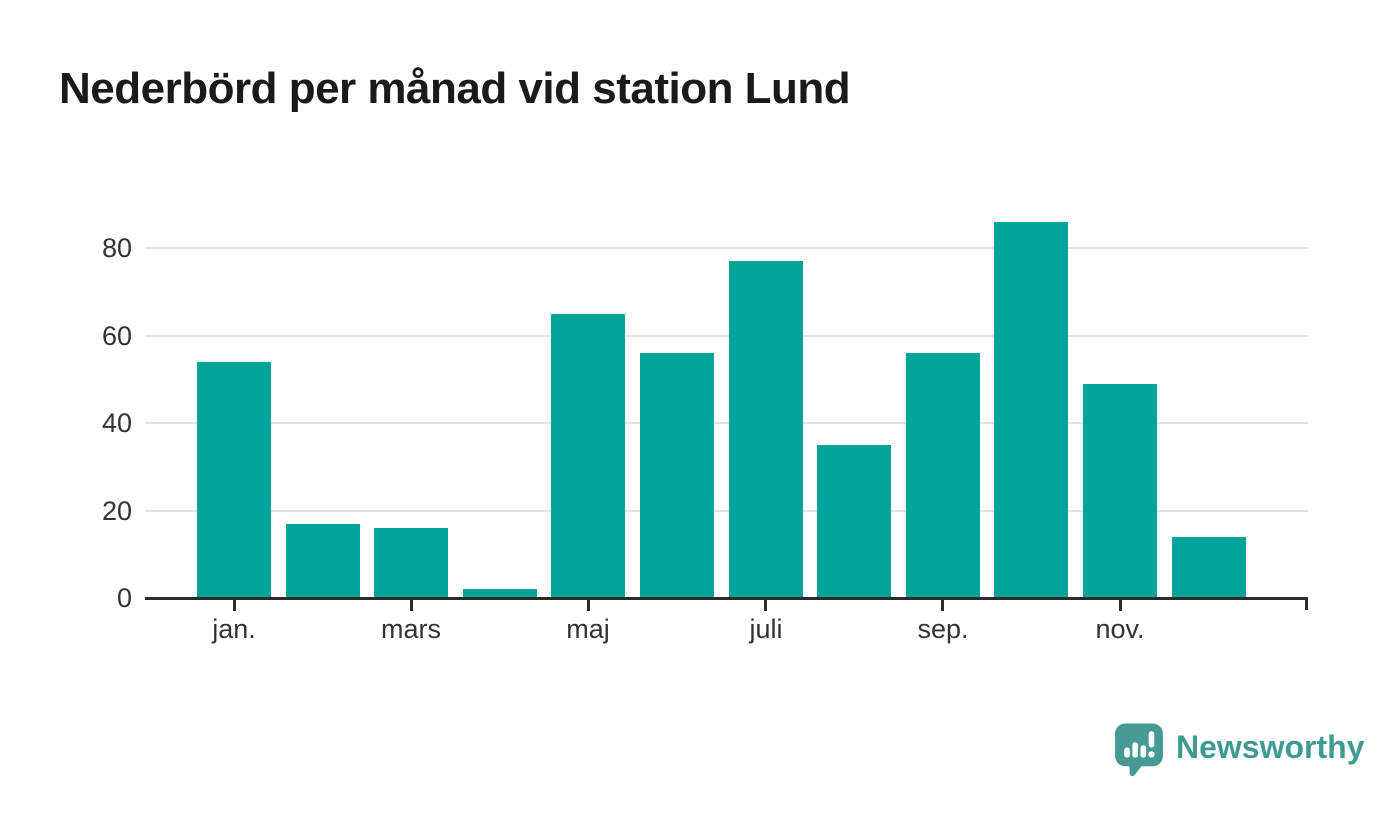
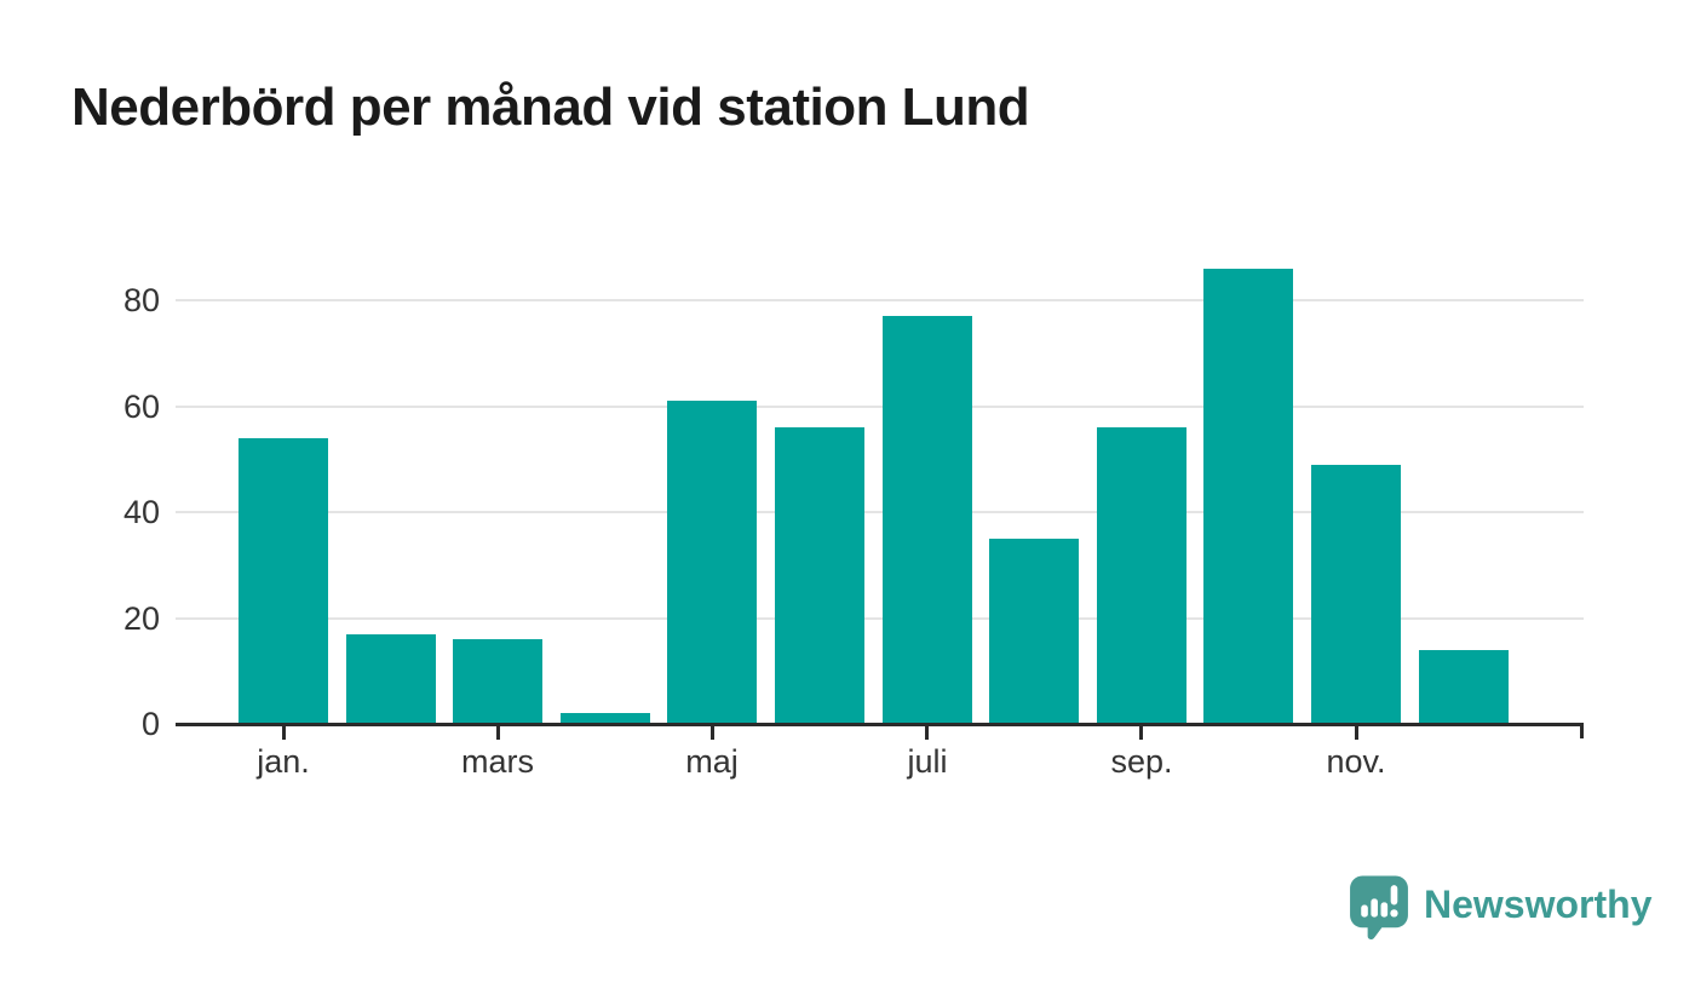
maj: 65 -> 61
